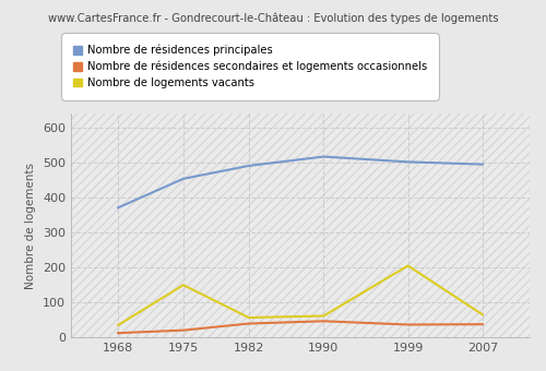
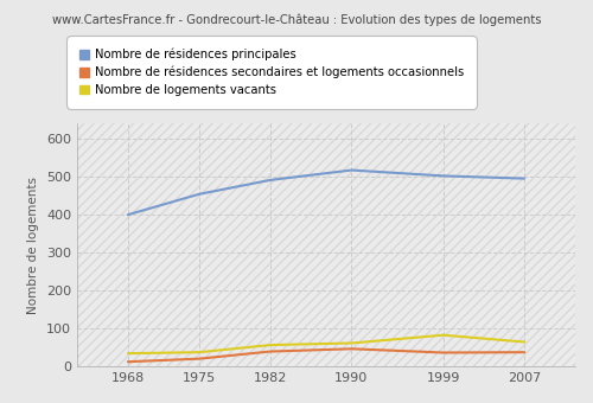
Nombre de résidences principales/1968: 370 -> 399
Nombre de logements vacants/1975: 150 -> 38
Nombre de logements vacants/1999: 205 -> 83
